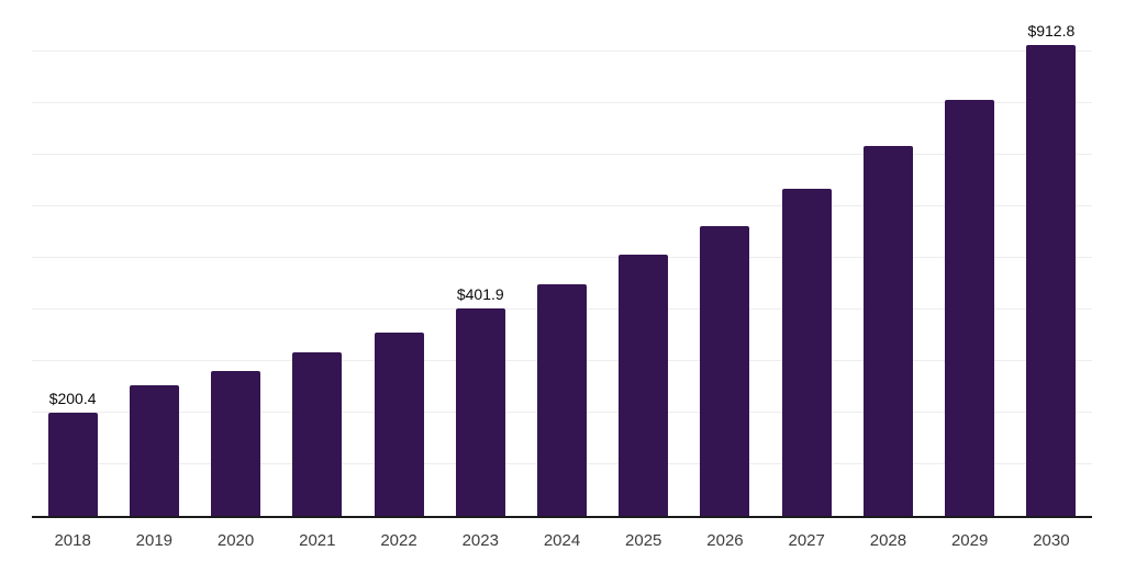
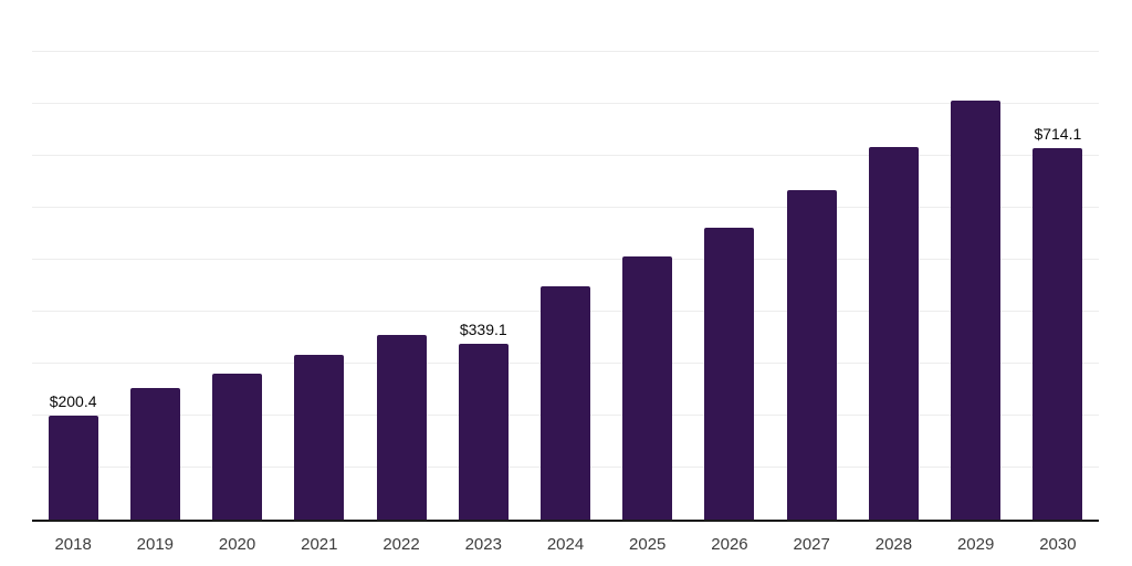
2023: $401.9 -> $339.1
2030: $912.8 -> $714.1
